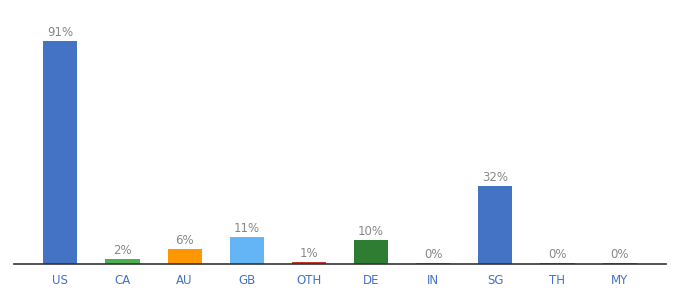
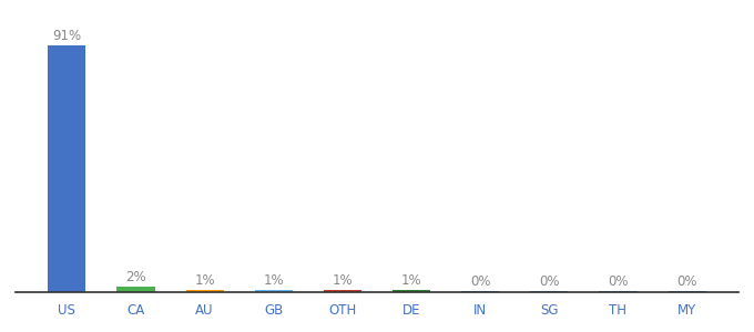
AU: 6% -> 1%
GB: 11% -> 1%
DE: 10% -> 1%
SG: 32% -> 0%
